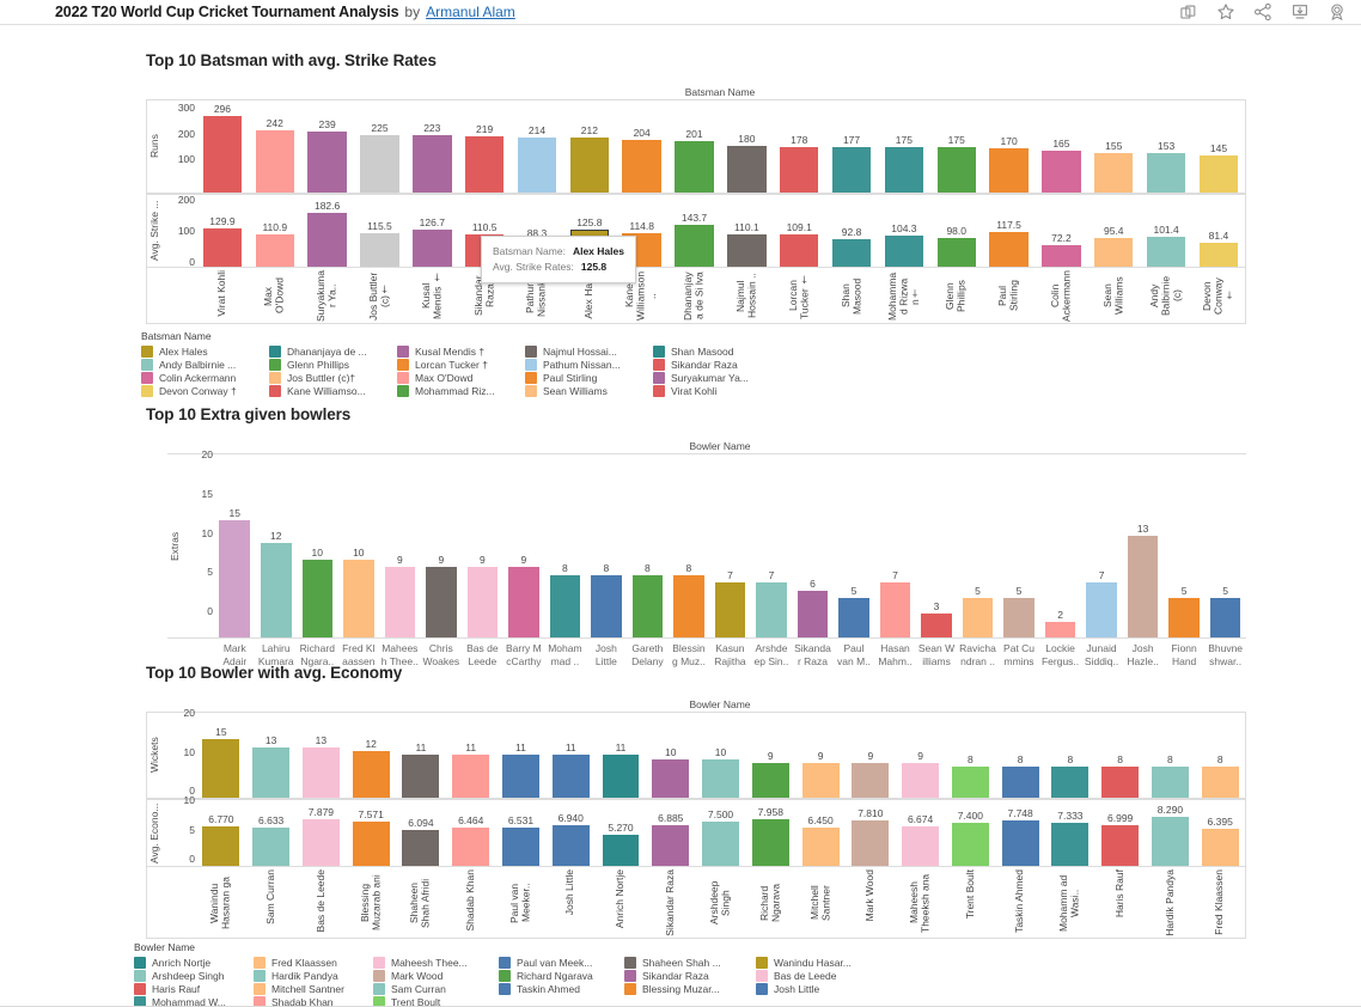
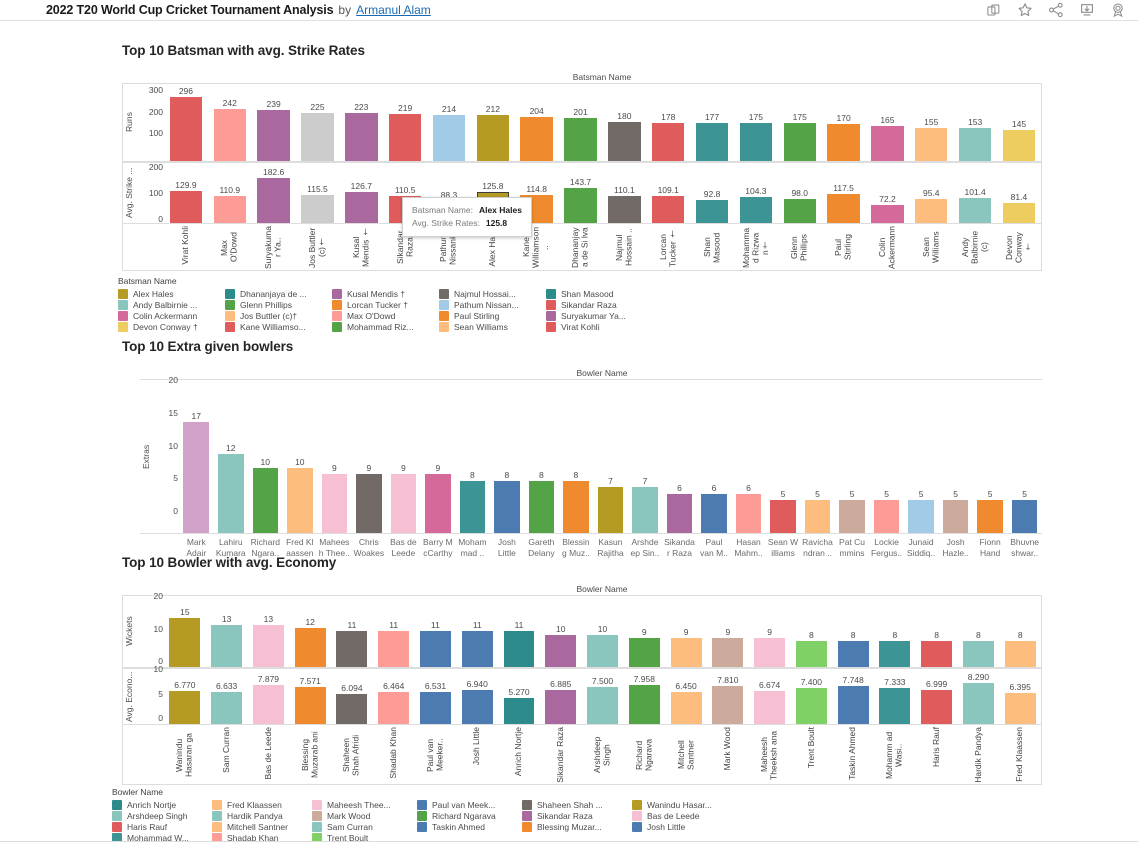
Top 10 Extra given bowlers/Mark Adair: 15 -> 17
Top 10 Extra given bowlers/Paul van M..: 5 -> 6
Top 10 Extra given bowlers/Hasan Mahm..: 7 -> 6
Top 10 Extra given bowlers/Sean W illiams: 3 -> 5
Top 10 Extra given bowlers/Lockie Fergus..: 2 -> 5
Top 10 Extra given bowlers/Junaid Siddiq..: 7 -> 5
Top 10 Extra given bowlers/Josh Hazle..: 13 -> 5
